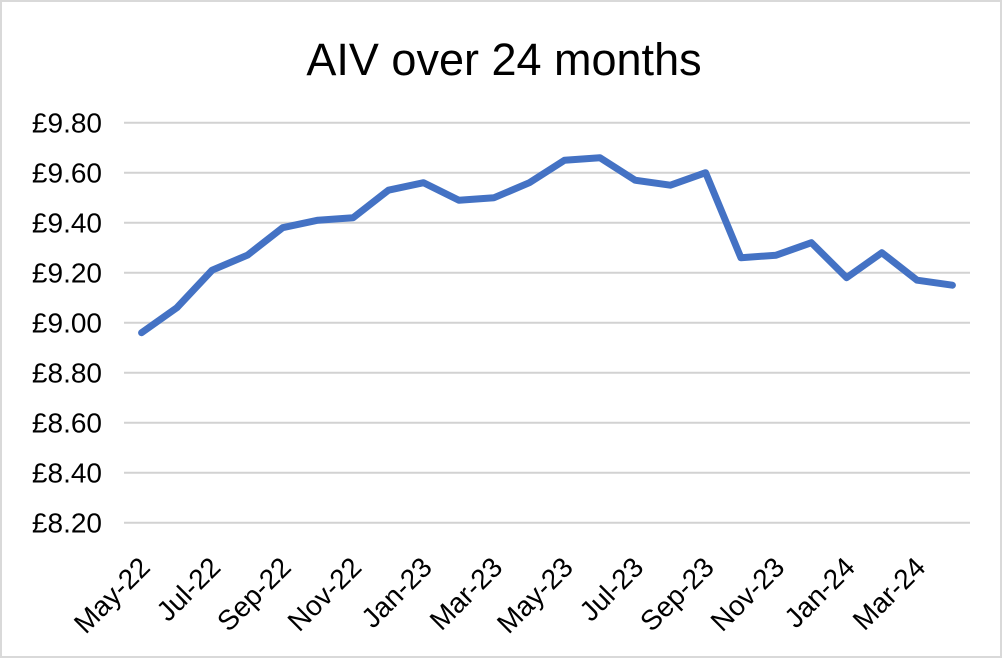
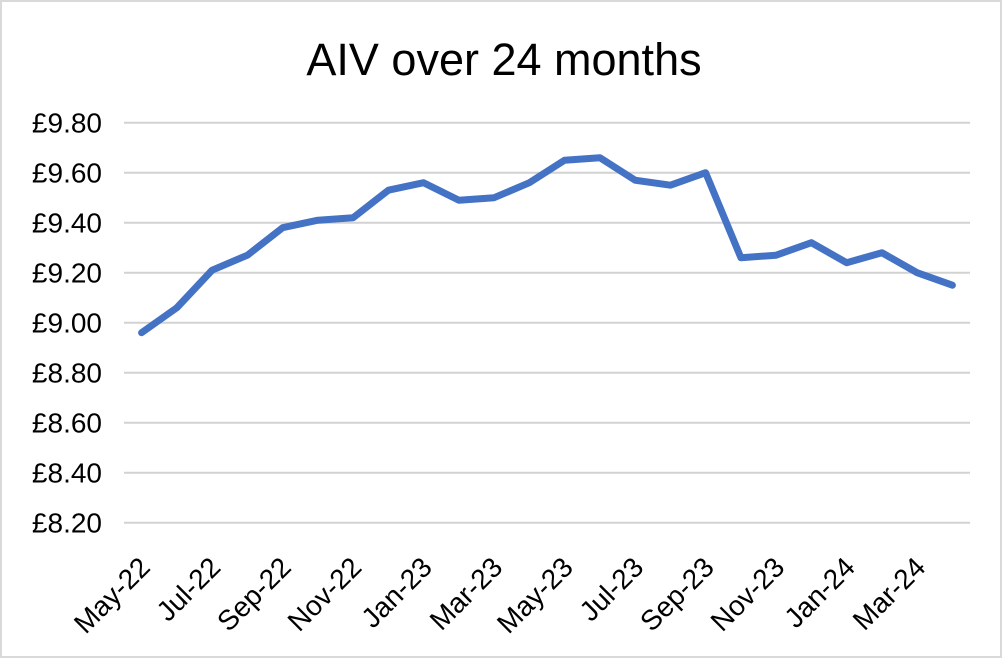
Jan-24: £9.18 -> £9.24
Mar-24: £9.17 -> £9.20
